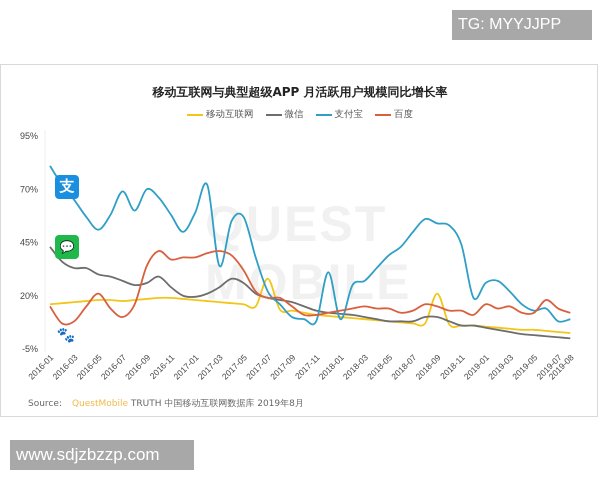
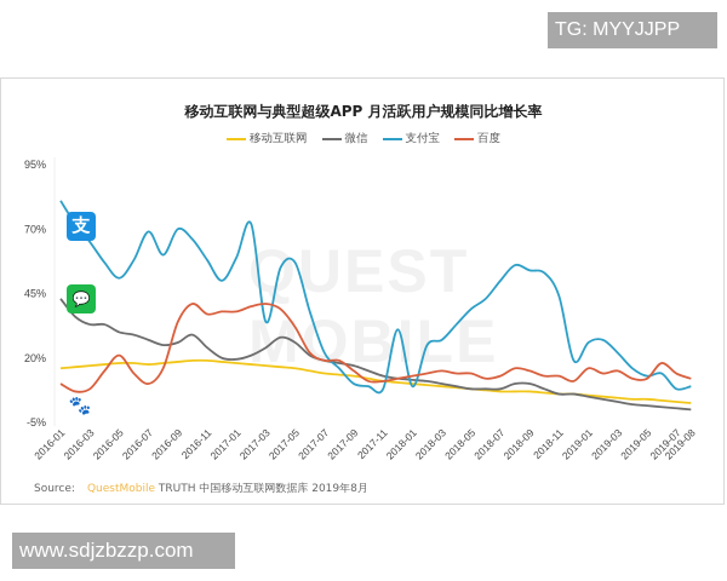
百度/2016-01: 15% -> 10%
移动互联网/2017-07: 28% -> 14%
移动互联网/2018-09: 21% -> 7%
